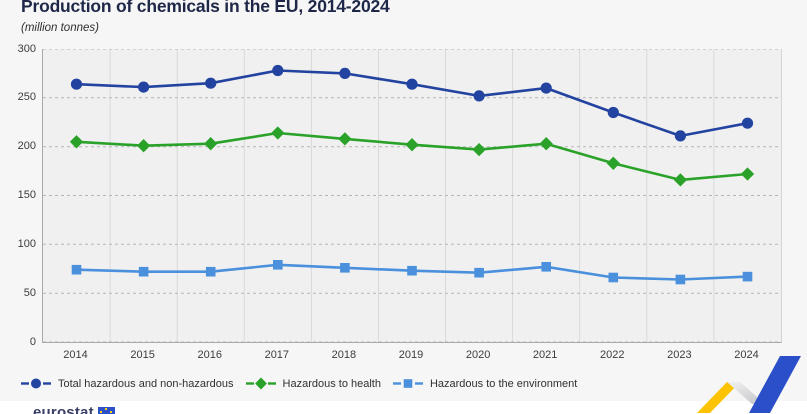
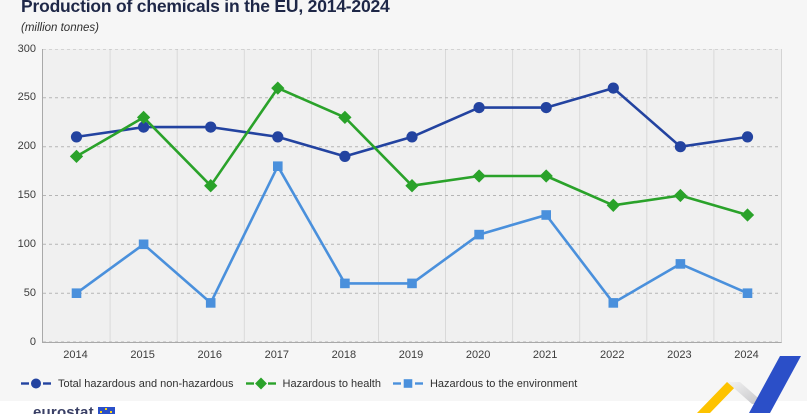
Total hazardous and non-hazardous/2014: 260 -> 210
Hazardous to health/2014: 200 -> 190
Hazardous to the environment/2014: 70 -> 50
Total hazardous and non-hazardous/2015: 260 -> 220
Hazardous to health/2015: 200 -> 230
Hazardous to the environment/2015: 70 -> 100
Total hazardous and non-hazardous/2016: 260 -> 220
Hazardous to health/2016: 200 -> 160
Hazardous to the environment/2016: 70 -> 40
Total hazardous and non-hazardous/2017: 280 -> 210
Hazardous to health/2017: 210 -> 260
Hazardous to the environment/2017: 80 -> 180
Total hazardous and non-hazardous/2018: 280 -> 190
Hazardous to health/2018: 210 -> 230
Hazardous to the environment/2018: 80 -> 60
Total hazardous and non-hazardous/2019: 260 -> 210
Hazardous to health/2019: 200 -> 160
Hazardous to the environment/2019: 70 -> 60
Total hazardous and non-hazardous/2020: 250 -> 240
Hazardous to health/2020: 200 -> 170
Hazardous to the environment/2020: 70 -> 110
Total hazardous and non-hazardous/2021: 260 -> 240
Hazardous to health/2021: 200 -> 170
Hazardous to the environment/2021: 80 -> 130
Total hazardous and non-hazardous/2022: 240 -> 260
Hazardous to health/2022: 180 -> 140
Hazardous to the environment/2022: 70 -> 40
Total hazardous and non-hazardous/2023: 210 -> 200
Hazardous to health/2023: 170 -> 150
Hazardous to the environment/2023: 60 -> 80
Total hazardous and non-hazardous/2024: 220 -> 210
Hazardous to health/2024: 170 -> 130
Hazardous to the environment/2024: 70 -> 50
